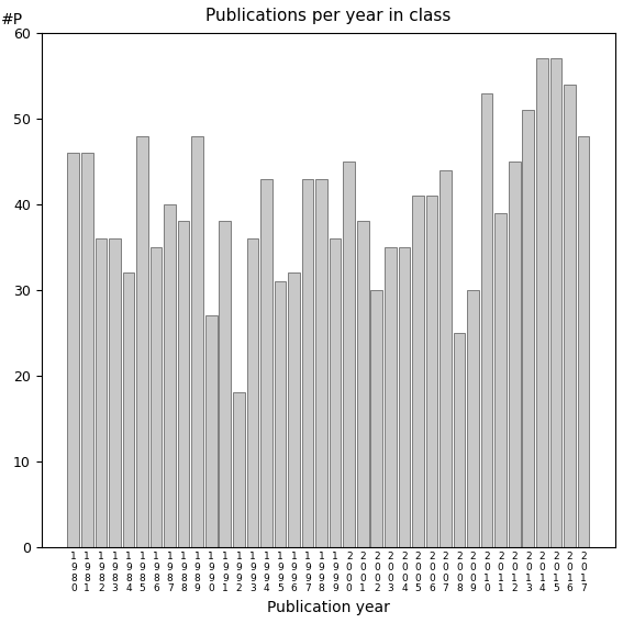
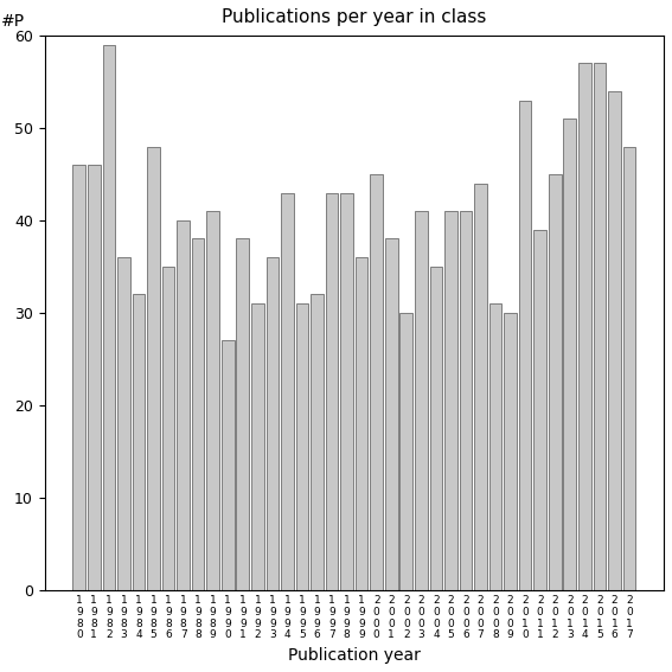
1 9 8 2: 36 -> 59
1 9 8 9: 48 -> 41
1 9 9 2: 18 -> 31
2 0 0 3: 35 -> 41
2 0 0 8: 25 -> 31
